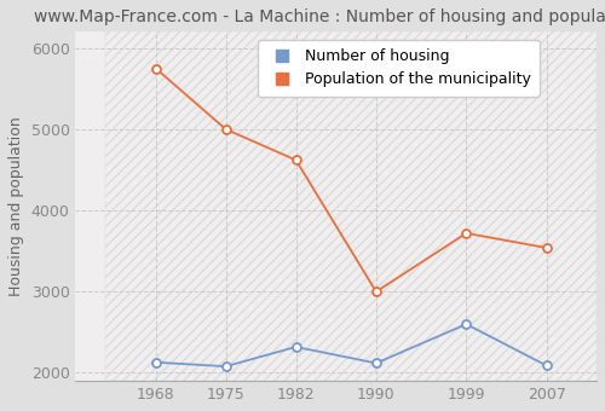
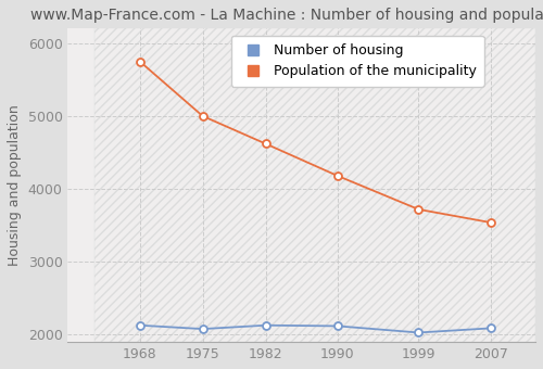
Number of housing/1982: 2320 -> 2130
Population of the municipality/1990: 3000 -> 4180
Number of housing/1999: 2600 -> 2030
